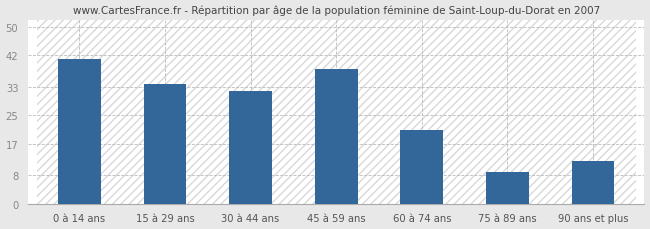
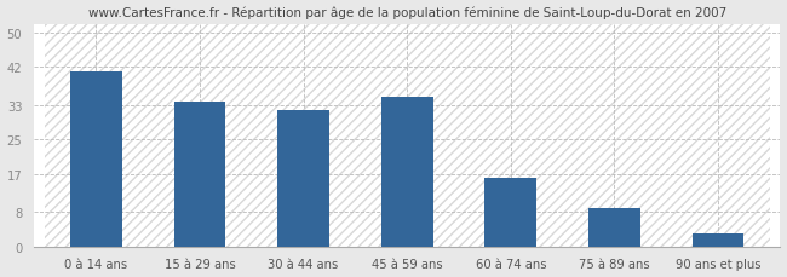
45 à 59 ans: 38 -> 35
60 à 74 ans: 21 -> 16
90 ans et plus: 12 -> 3
